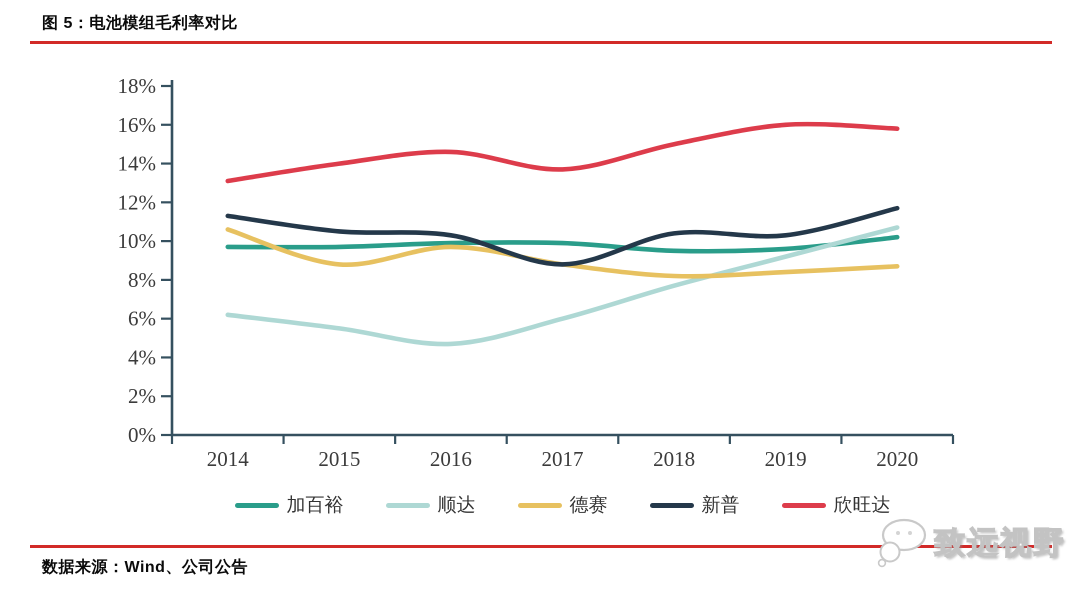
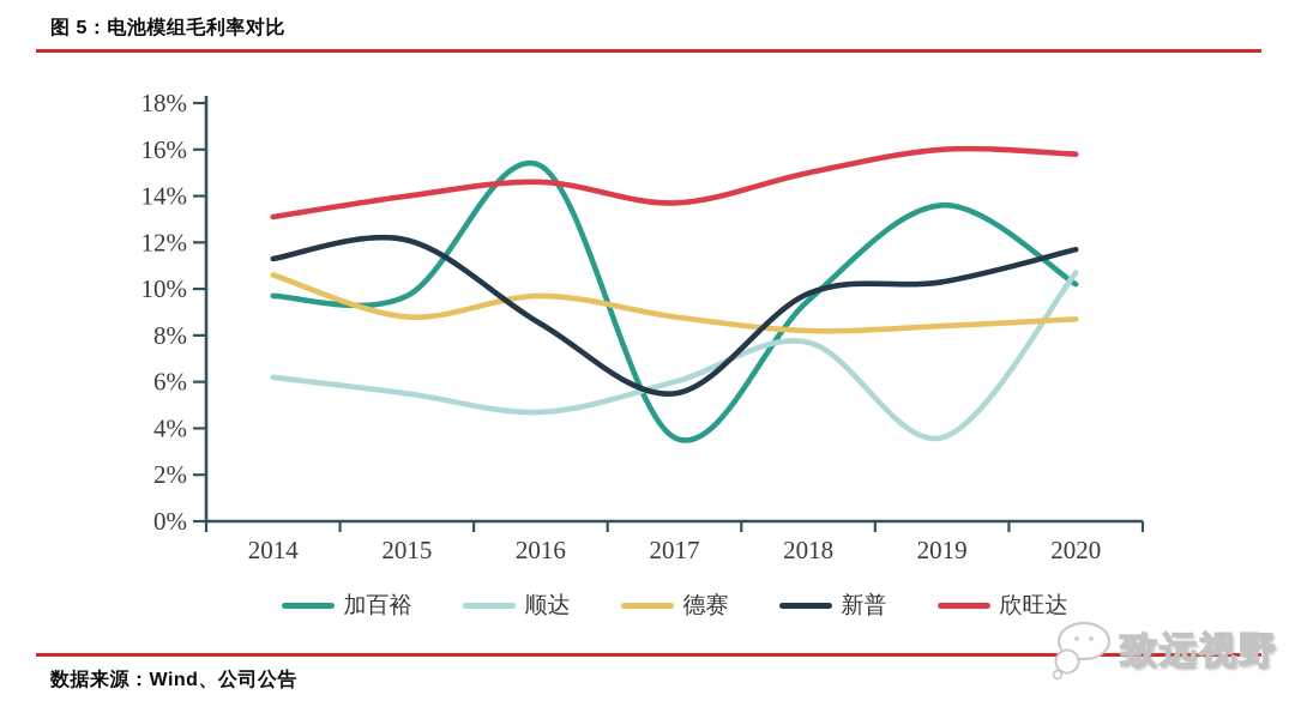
新普/2015: 10.5% -> 12.1%
加百裕/2016: 9.9% -> 15.3%
新普/2016: 10.3% -> 8.5%
加百裕/2017: 9.9% -> 3.6%
新普/2017: 8.8% -> 5.5%
新普/2018: 10.4% -> 9.8%
加百裕/2019: 9.6% -> 13.6%
顺达/2019: 9.2% -> 3.6%
